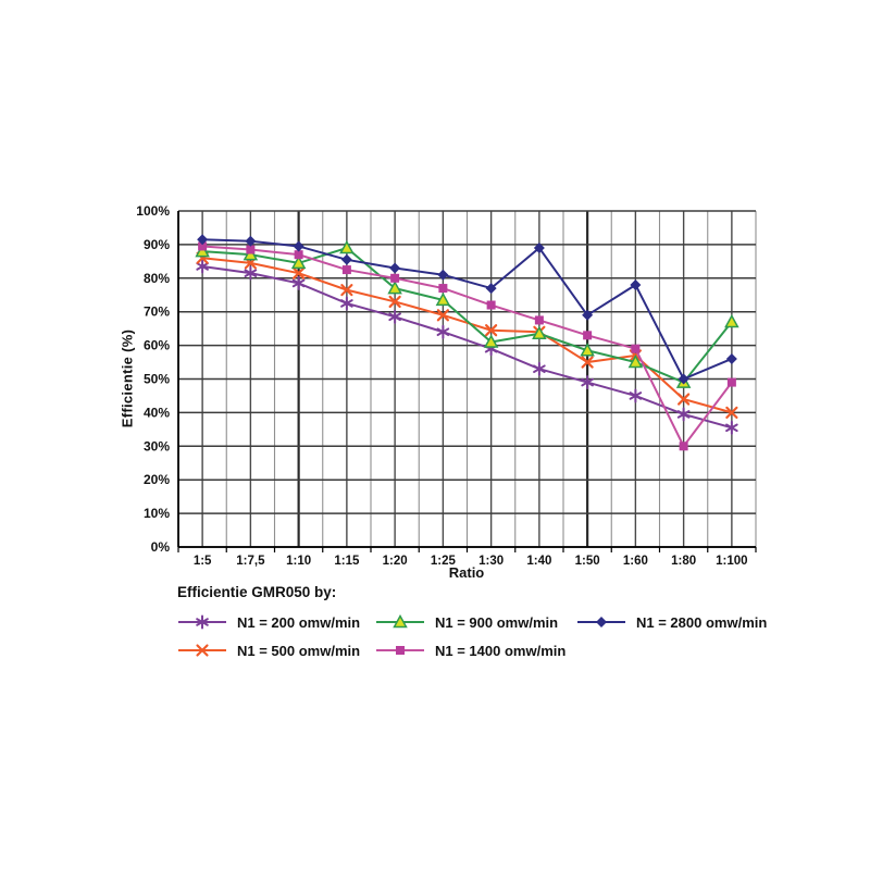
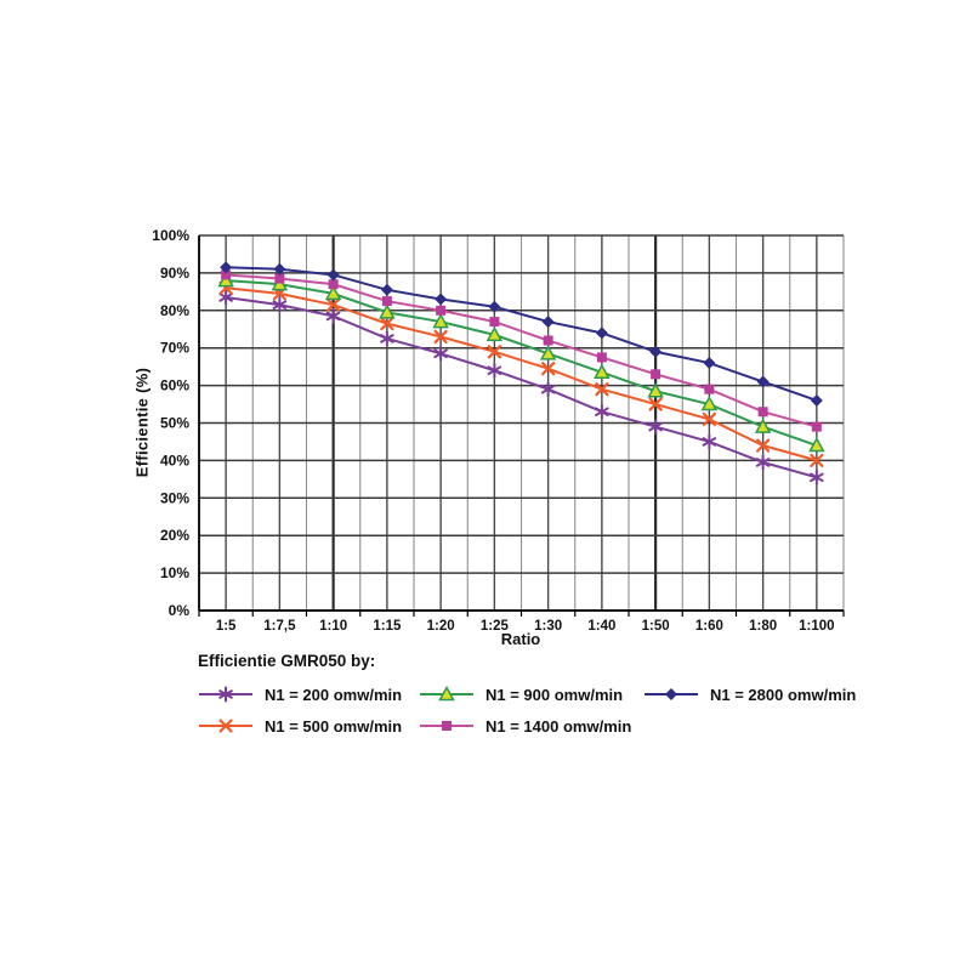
N1 = 900 omw/min/1:15: 89% -> 80%
N1 = 900 omw/min/1:30: 61% -> 68%
N1 = 500 omw/min/1:40: 64% -> 59%
N1 = 2800 omw/min/1:40: 89% -> 74%
N1 = 500 omw/min/1:60: 57% -> 51%
N1 = 2800 omw/min/1:60: 78% -> 66%
N1 = 1400 omw/min/1:80: 30% -> 53%
N1 = 2800 omw/min/1:80: 50% -> 61%
N1 = 900 omw/min/1:100: 67% -> 44%
